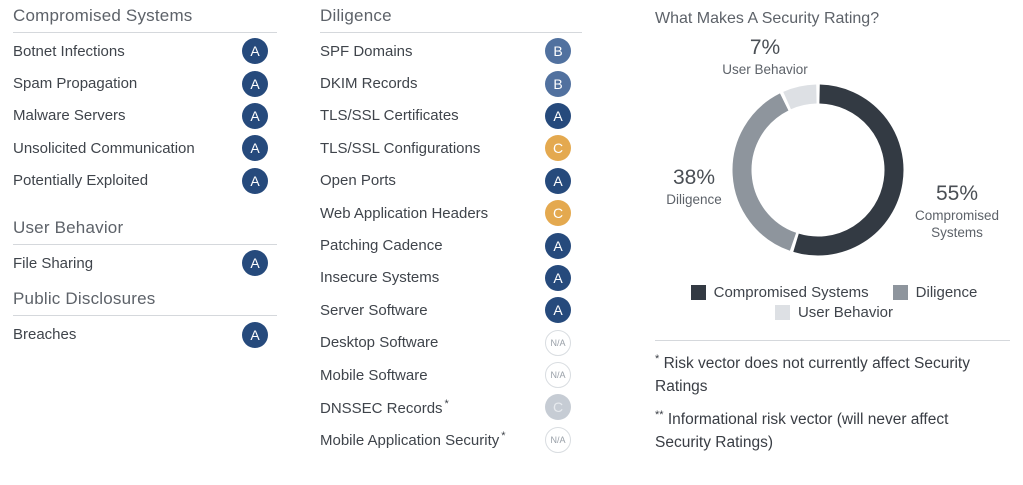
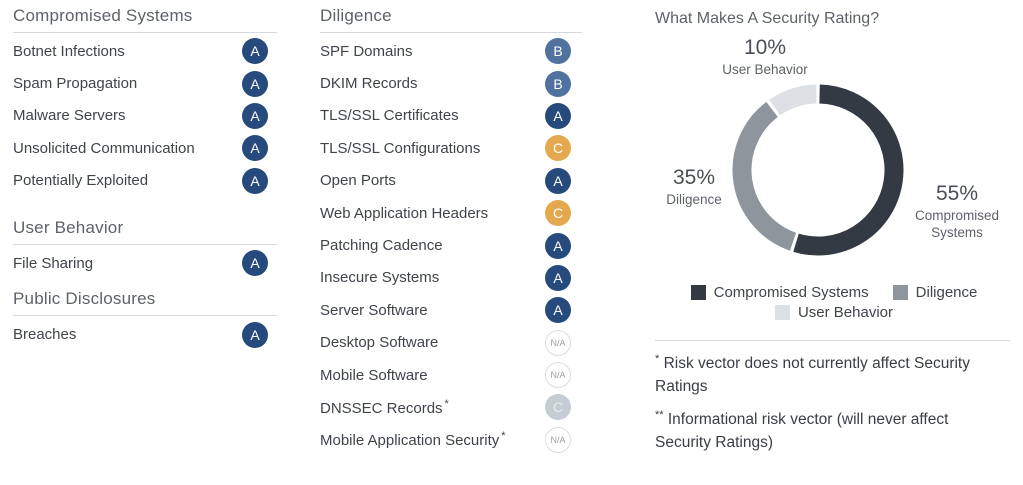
Diligence: 38% -> 35%
User Behavior: 7% -> 10%
